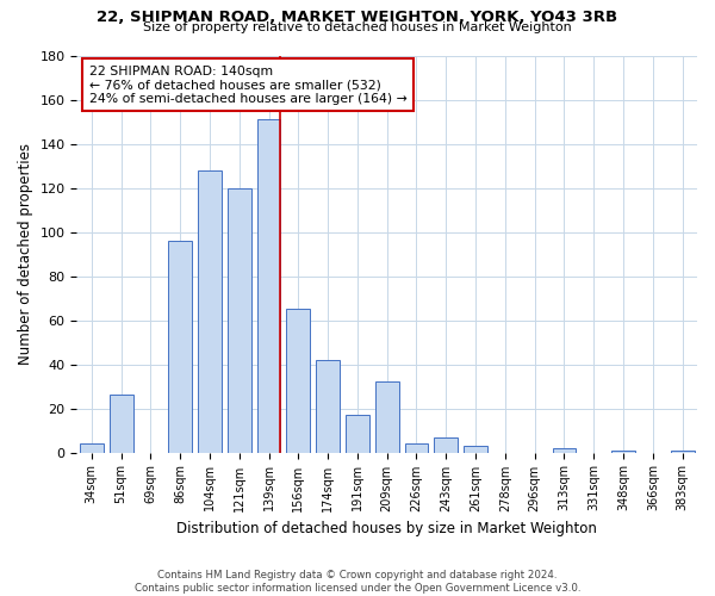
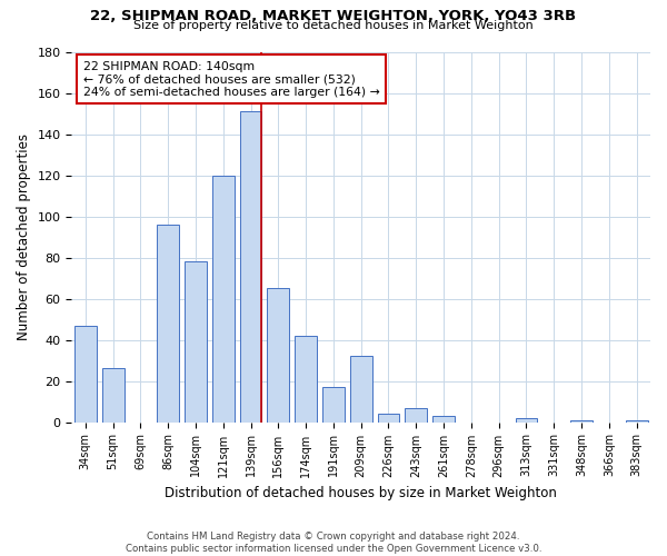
34sqm: 4 -> 47
104sqm: 128 -> 78
